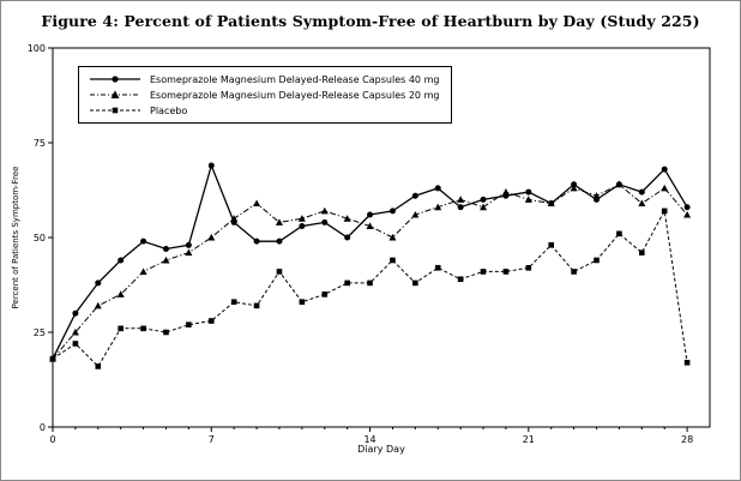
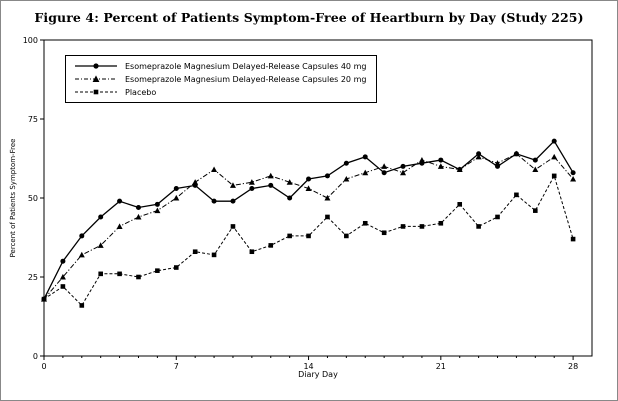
Esomeprazole Magnesium Delayed-Release Capsules 40 mg/7: 69 -> 53
Placebo/28: 17 -> 37
